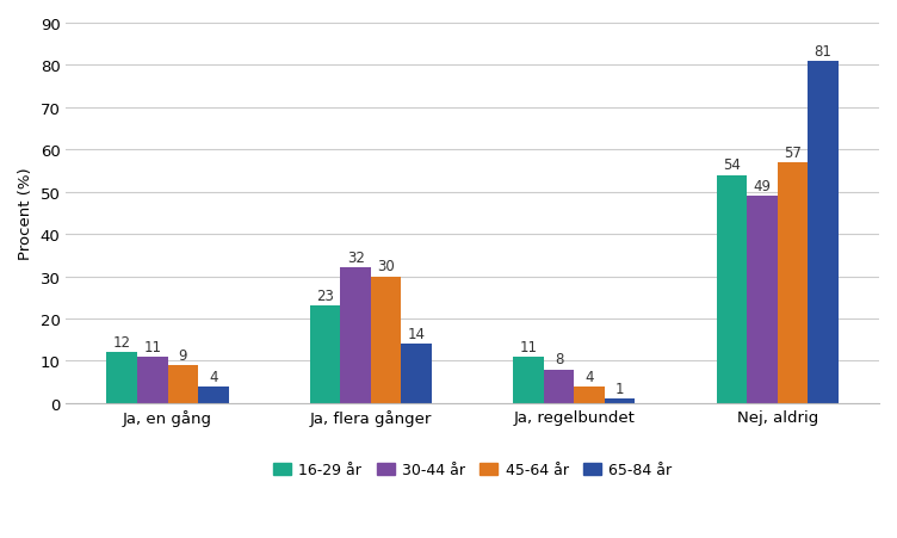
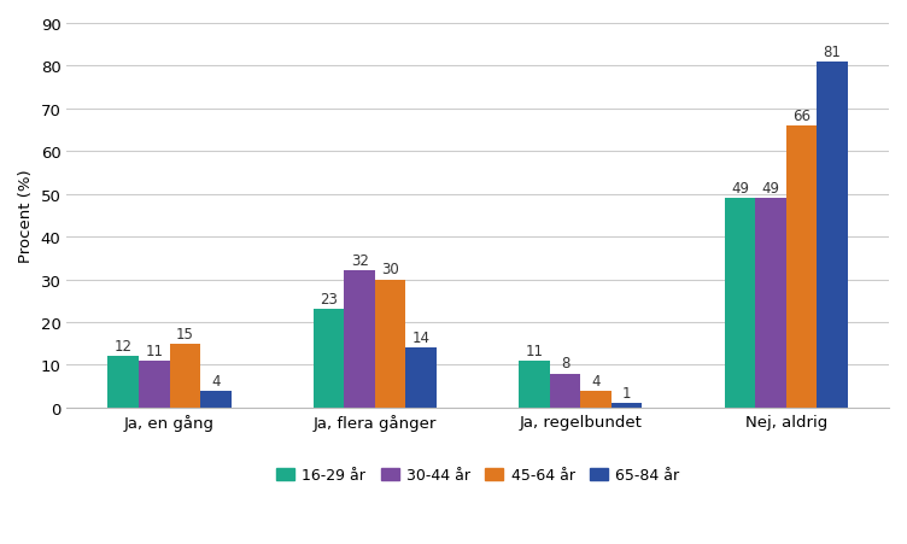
45-64 år/Ja, en gång: 9 -> 15
16-29 år/Nej, aldrig: 54 -> 49
45-64 år/Nej, aldrig: 57 -> 66
